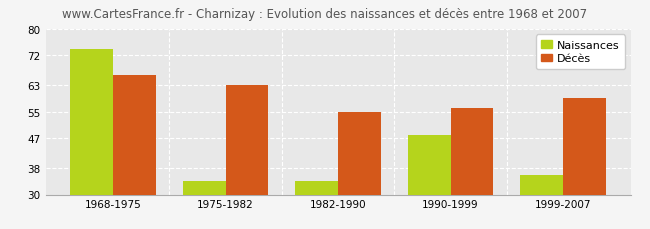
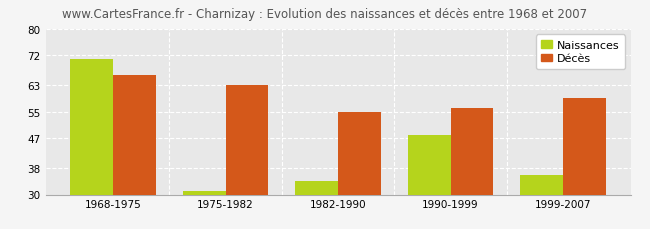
Naissances/1968-1975: 74 -> 71
Naissances/1975-1982: 34 -> 31
